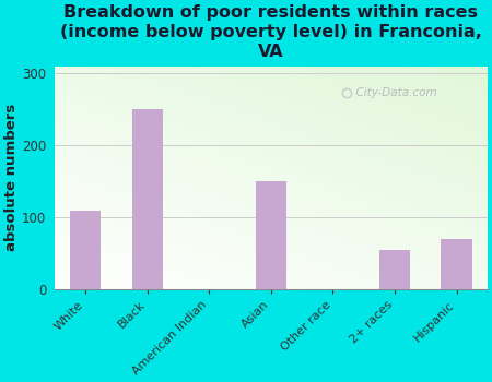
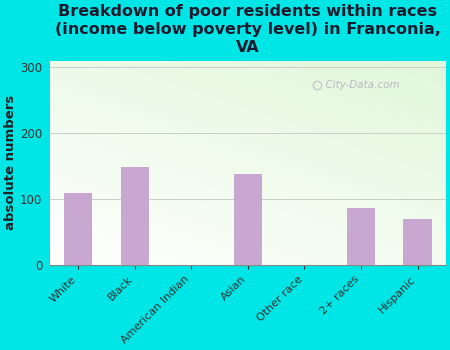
Black: 250 -> 148
Asian: 150 -> 138
2+ races: 55 -> 86
